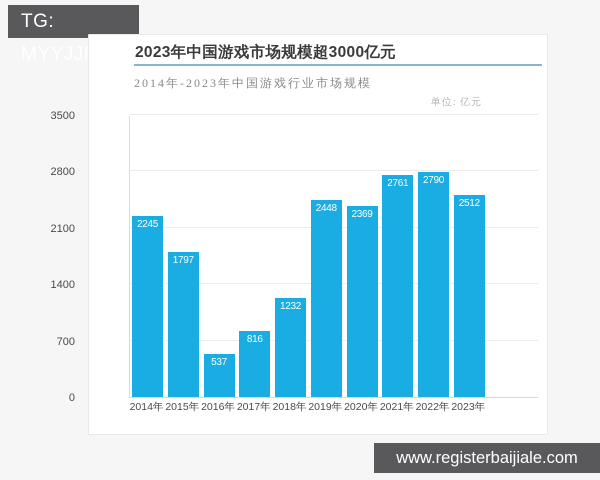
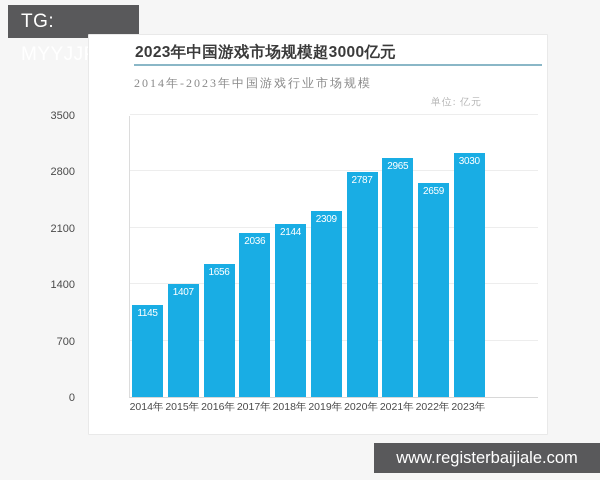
2014年: 2245 -> 1145
2015年: 1797 -> 1407
2016年: 537 -> 1656
2017年: 816 -> 2036
2018年: 1232 -> 2144
2019年: 2448 -> 2309
2020年: 2369 -> 2787
2021年: 2761 -> 2965
2022年: 2790 -> 2659
2023年: 2512 -> 3030
